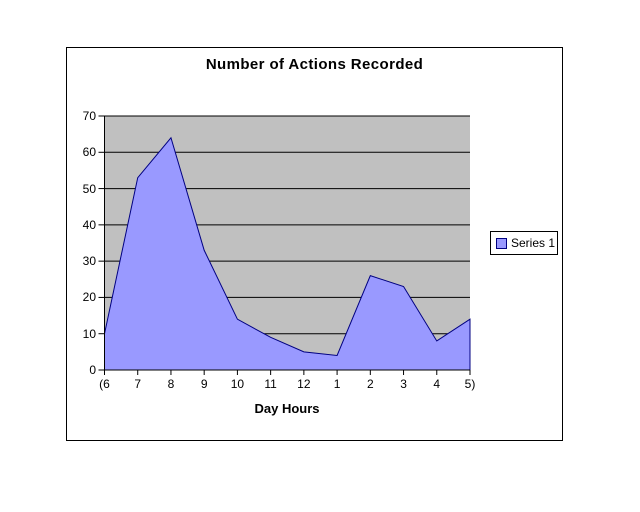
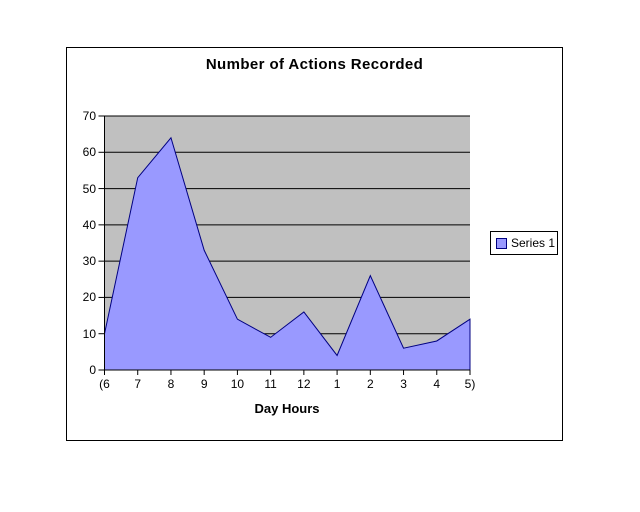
12: 5 -> 16
3: 23 -> 6
